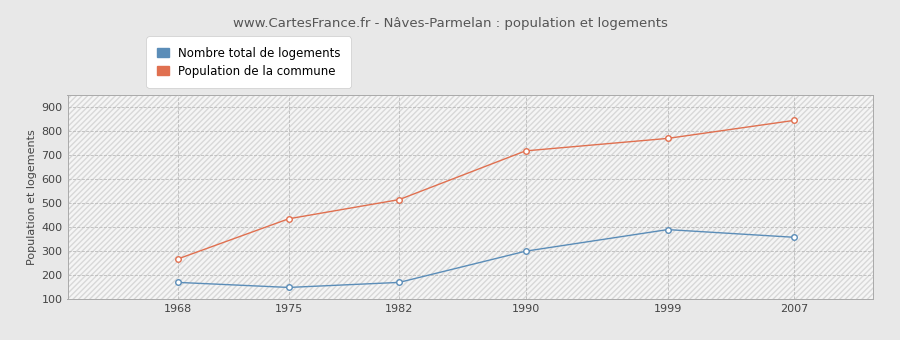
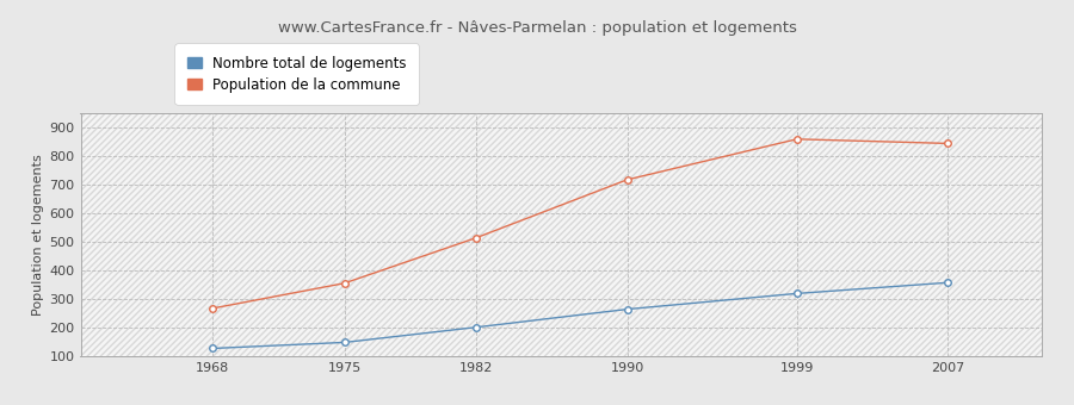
Nombre total de logements/1968: 170 -> 128
Population de la commune/1975: 435 -> 356
Nombre total de logements/1982: 170 -> 202
Nombre total de logements/1990: 300 -> 265
Nombre total de logements/1999: 390 -> 320
Population de la commune/1999: 770 -> 860
